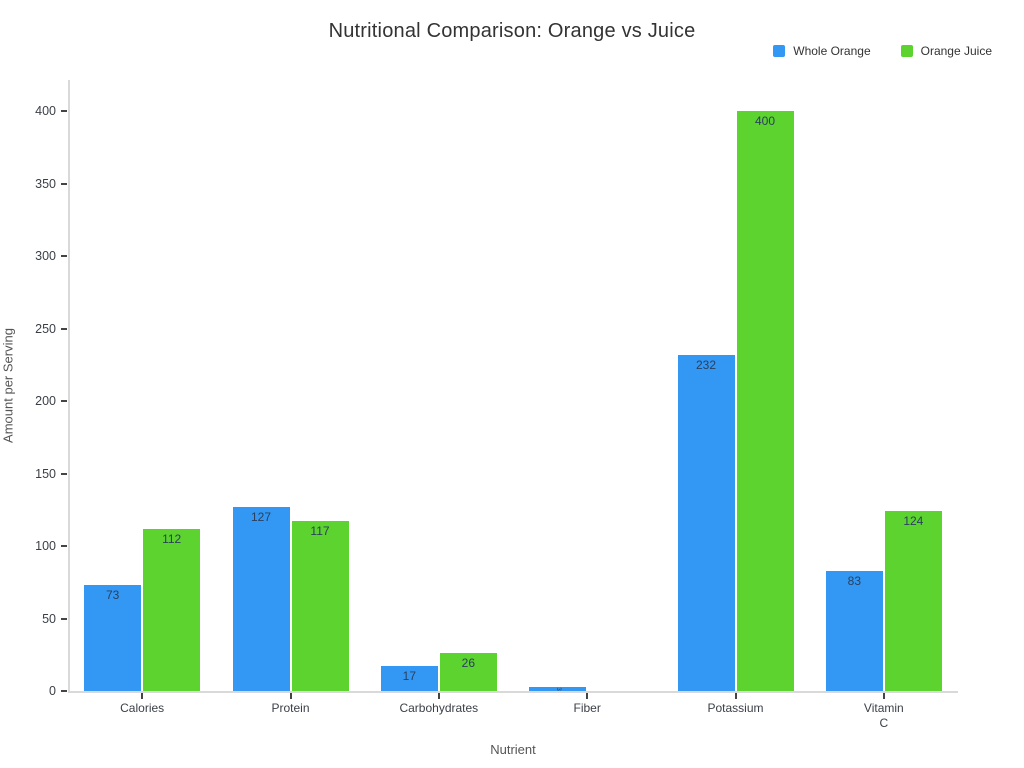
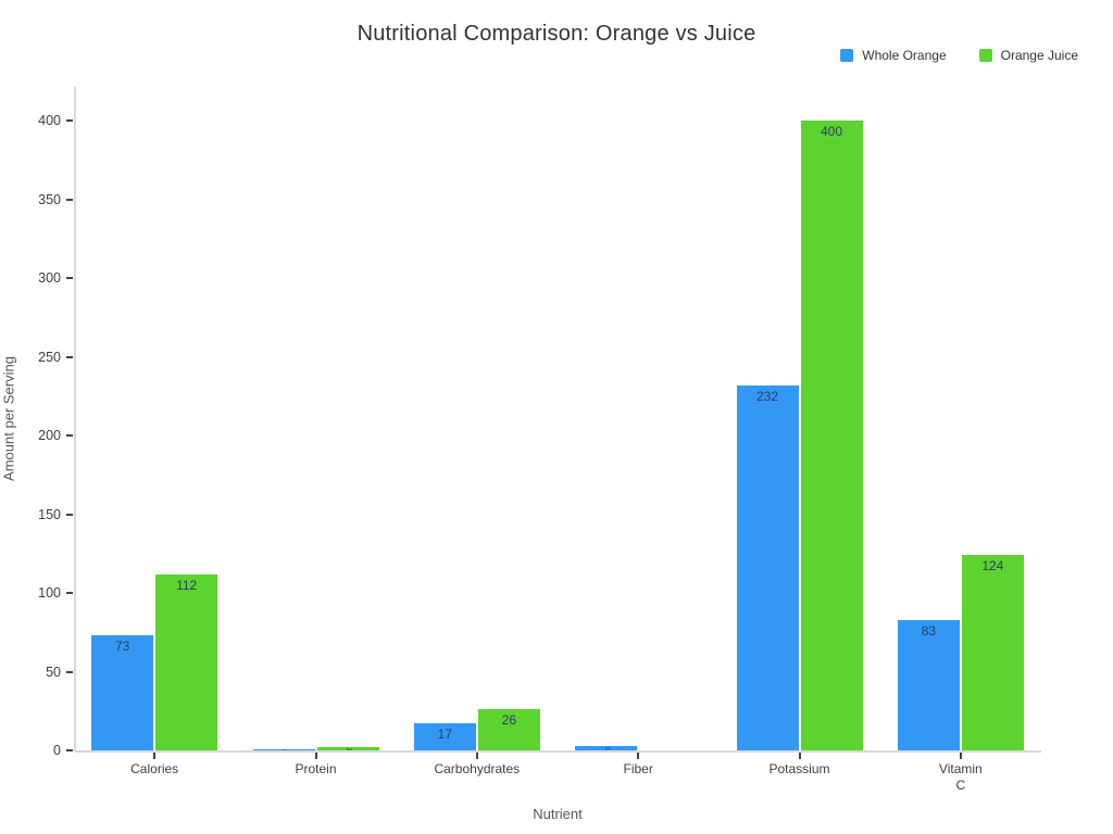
Whole Orange/Protein: 127 -> 1
Orange Juice/Protein: 117 -> 2
